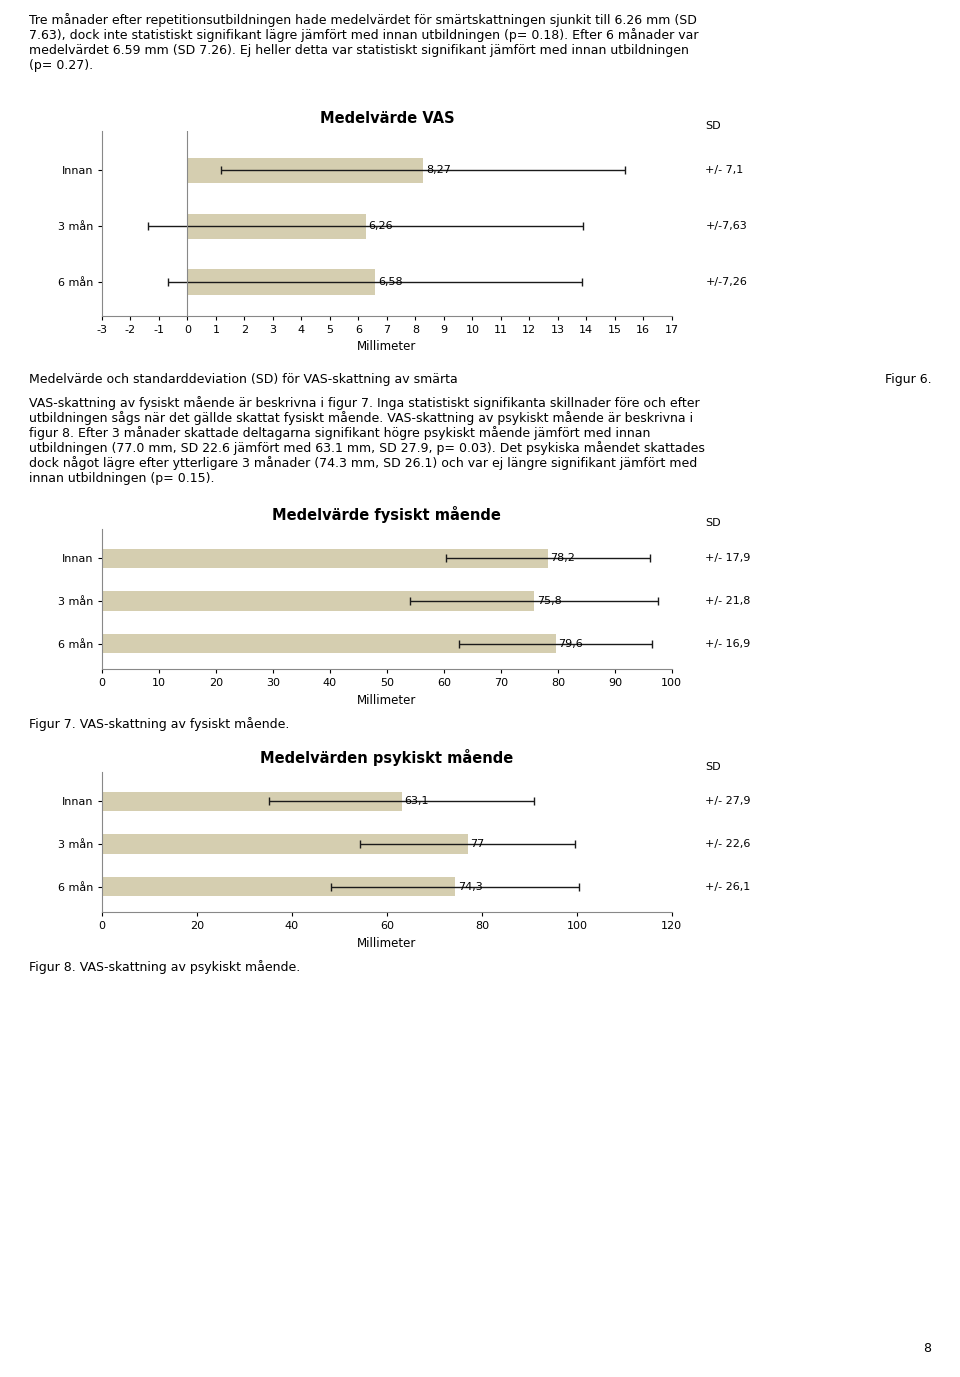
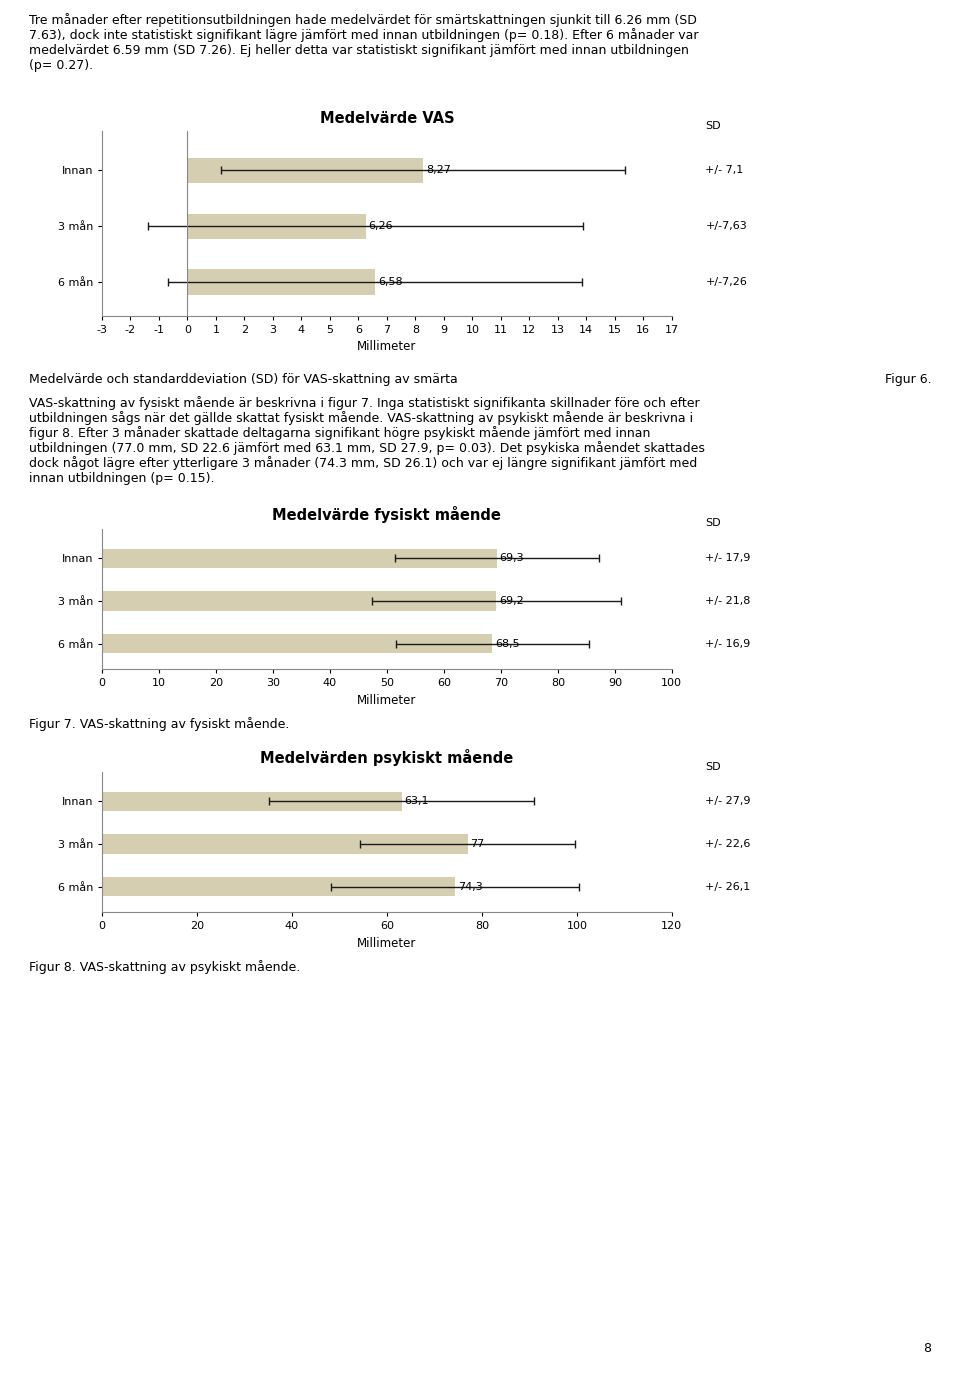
Medelvärde fysiskt mående/Innan: 78,2 -> 69,3
Medelvärde fysiskt mående/3 mån: 75,8 -> 69,2
Medelvärde fysiskt mående/6 mån: 79,6 -> 68,5
